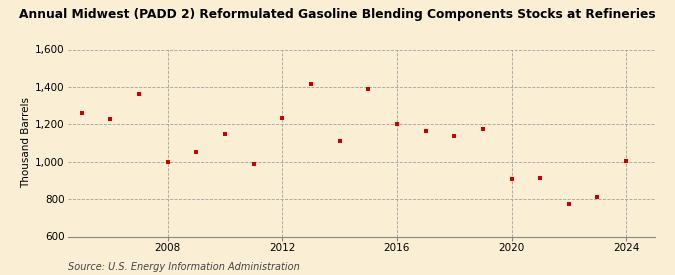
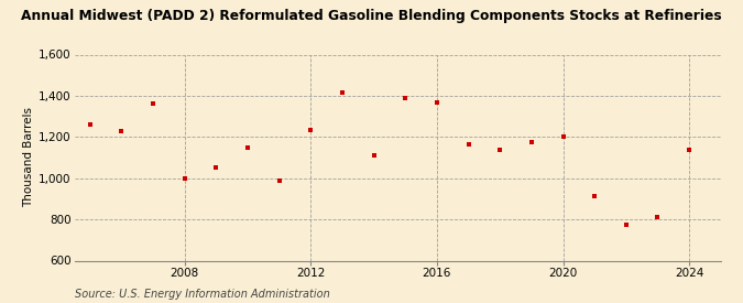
2016: 1,200 -> 1,370
2020: 910 -> 1,200
2024: 1,000 -> 1,140
